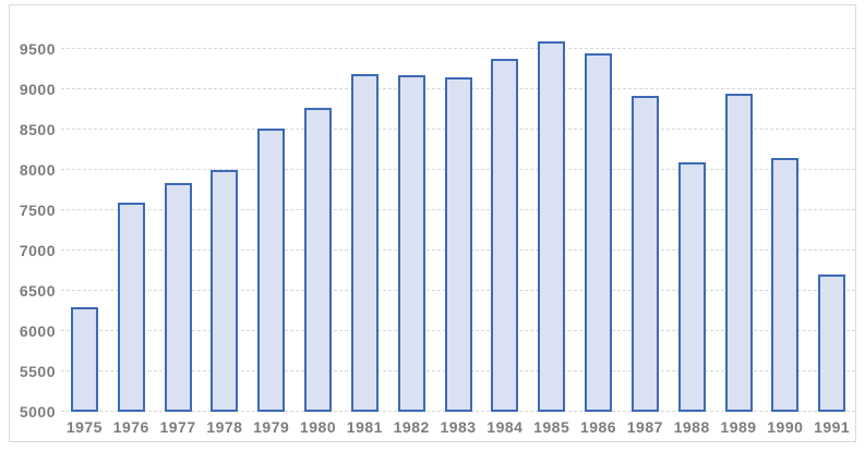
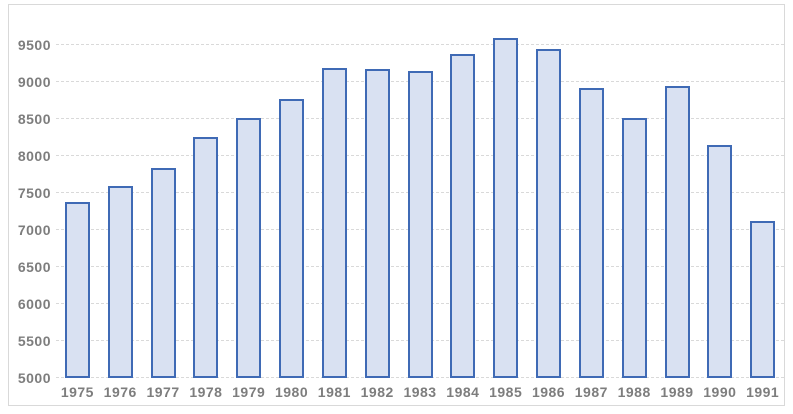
1975: 6300 -> 7400
1978: 8000 -> 8300
1988: 8100 -> 8500
1991: 6700 -> 7100
